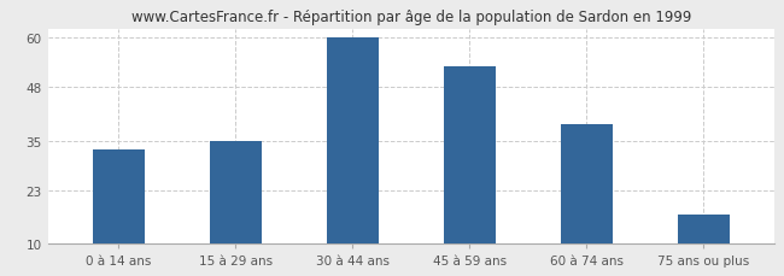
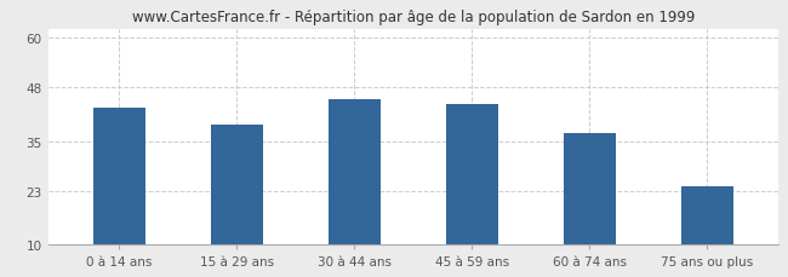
0 à 14 ans: 33 -> 43
15 à 29 ans: 35 -> 39
30 à 44 ans: 60 -> 45
45 à 59 ans: 53 -> 44
60 à 74 ans: 39 -> 37
75 ans ou plus: 17 -> 24
